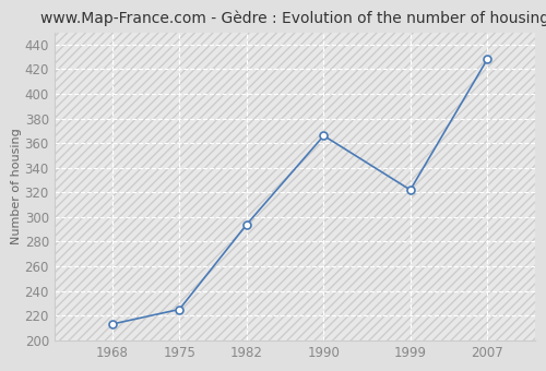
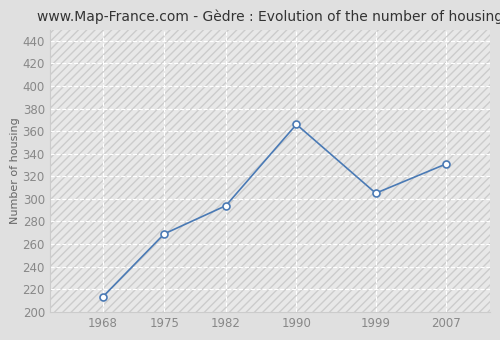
1975: 225 -> 269
1999: 322 -> 305
2007: 428 -> 331
